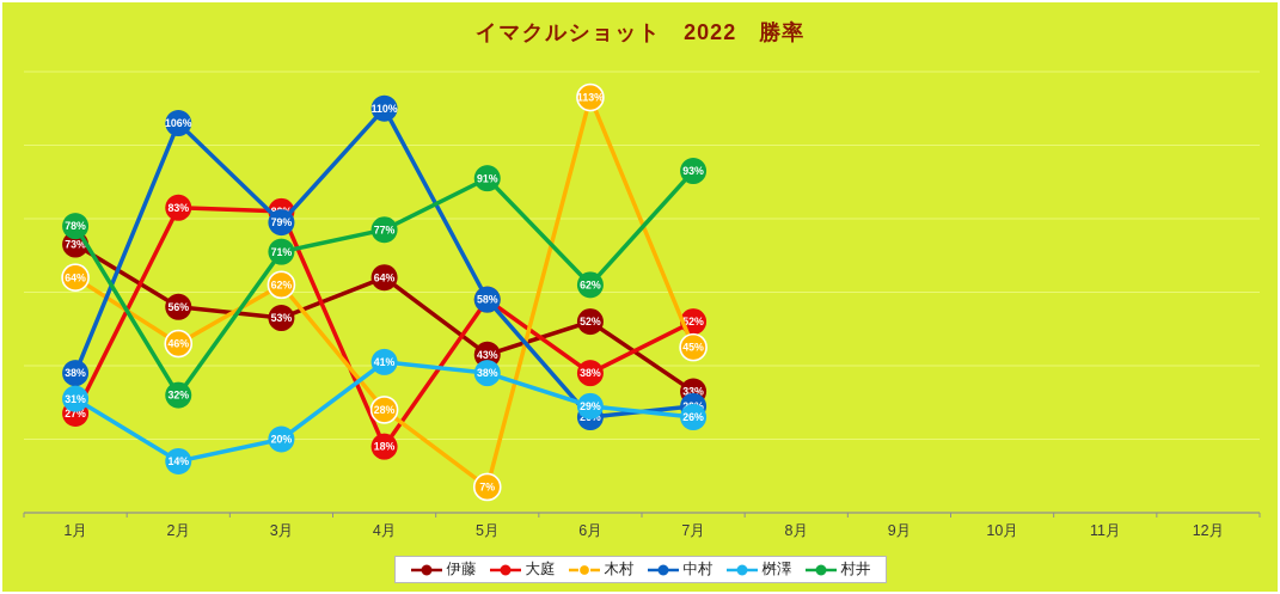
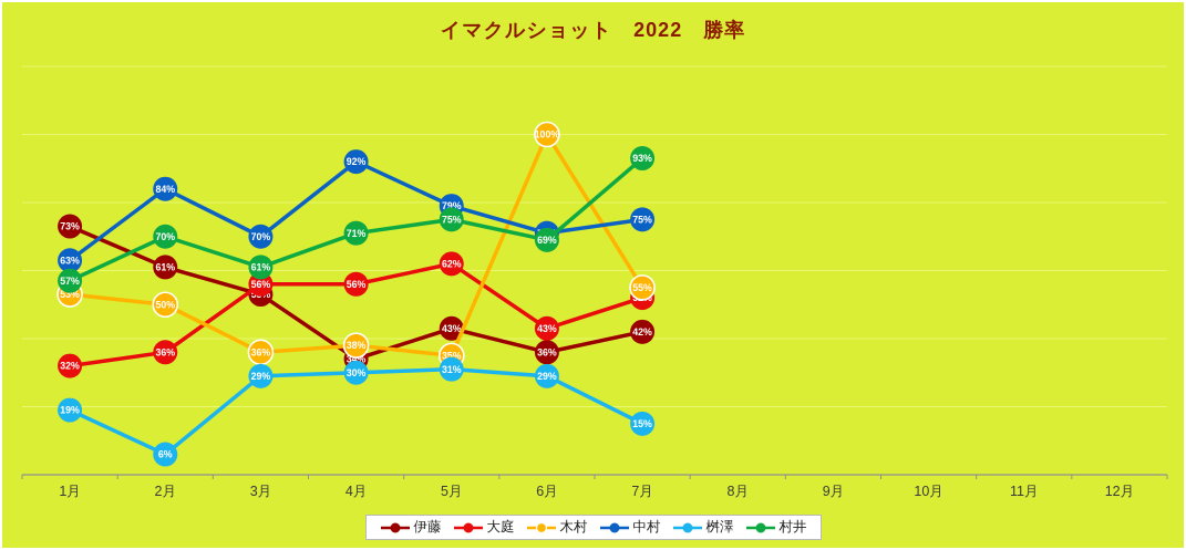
大庭/1月: 27% -> 32%
木村/1月: 64% -> 53%
中村/1月: 38% -> 63%
桝澤/1月: 31% -> 19%
村井/1月: 78% -> 57%
伊藤/2月: 56% -> 61%
大庭/2月: 83% -> 36%
木村/2月: 46% -> 50%
中村/2月: 106% -> 84%
桝澤/2月: 14% -> 6%
村井/2月: 32% -> 70%
大庭/3月: 82% -> 56%
木村/3月: 62% -> 36%
中村/3月: 79% -> 70%
桝澤/3月: 20% -> 29%
村井/3月: 71% -> 61%
伊藤/4月: 64% -> 34%
大庭/4月: 18% -> 56%
木村/4月: 28% -> 38%
中村/4月: 110% -> 92%
桝澤/4月: 41% -> 30%
村井/4月: 77% -> 71%
大庭/5月: 58% -> 62%
木村/5月: 7% -> 35%
中村/5月: 58% -> 79%
桝澤/5月: 38% -> 31%
村井/5月: 91% -> 75%
伊藤/6月: 52% -> 36%
大庭/6月: 38% -> 43%
木村/6月: 113% -> 100%
中村/6月: 26% -> 71%
村井/6月: 62% -> 69%
伊藤/7月: 33% -> 42%
木村/7月: 45% -> 55%
中村/7月: 29% -> 75%
桝澤/7月: 26% -> 15%
